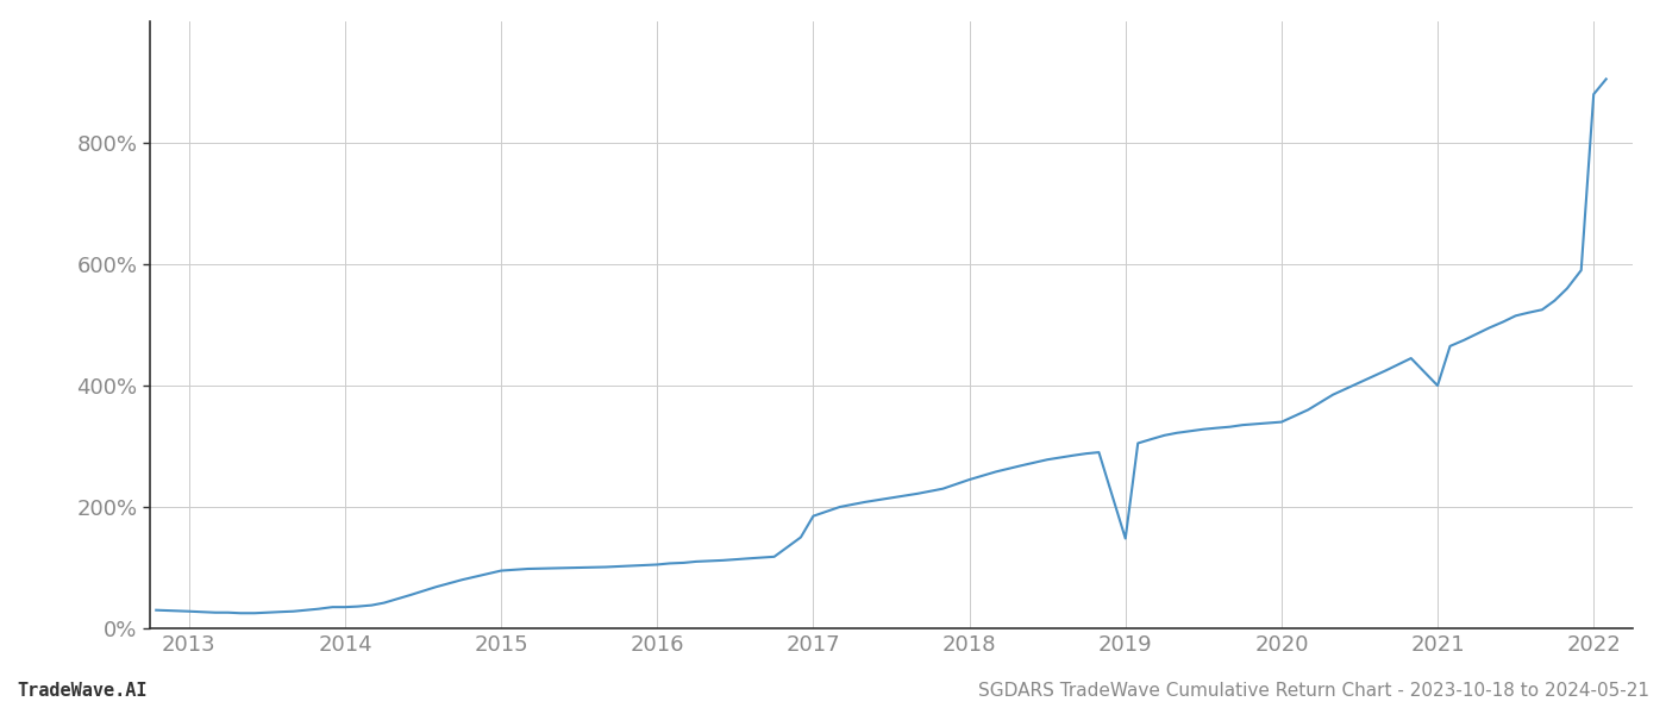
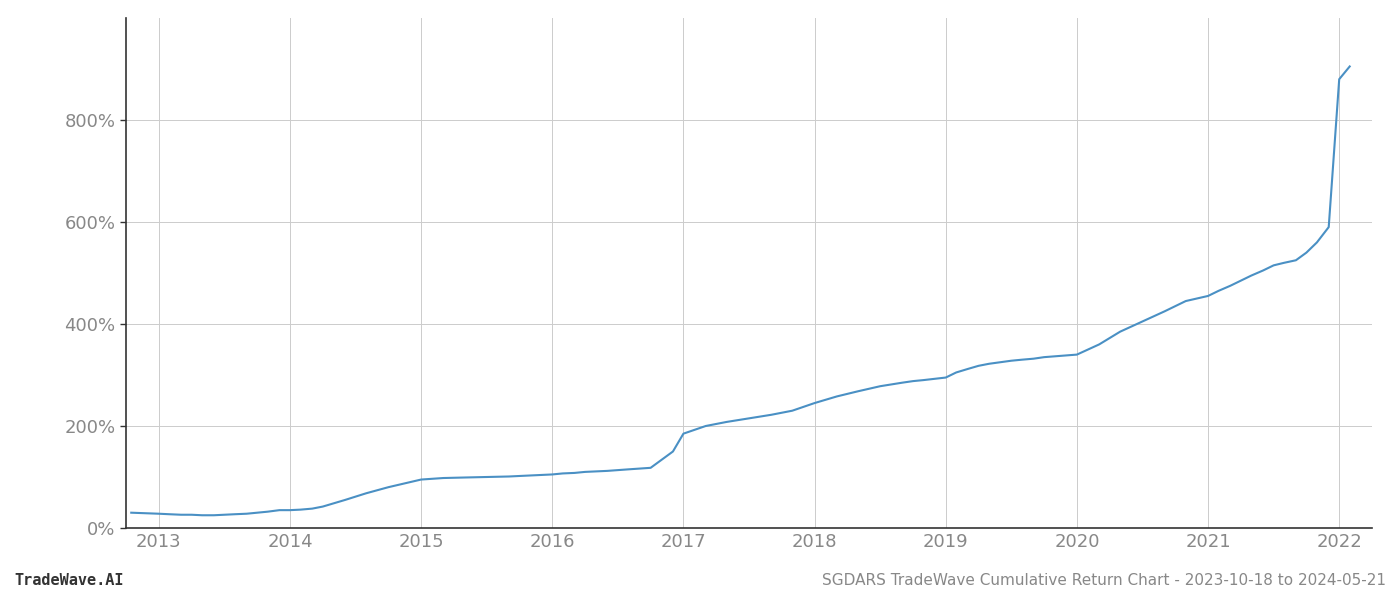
2019: 148% -> 295%
2021: 400% -> 455%
